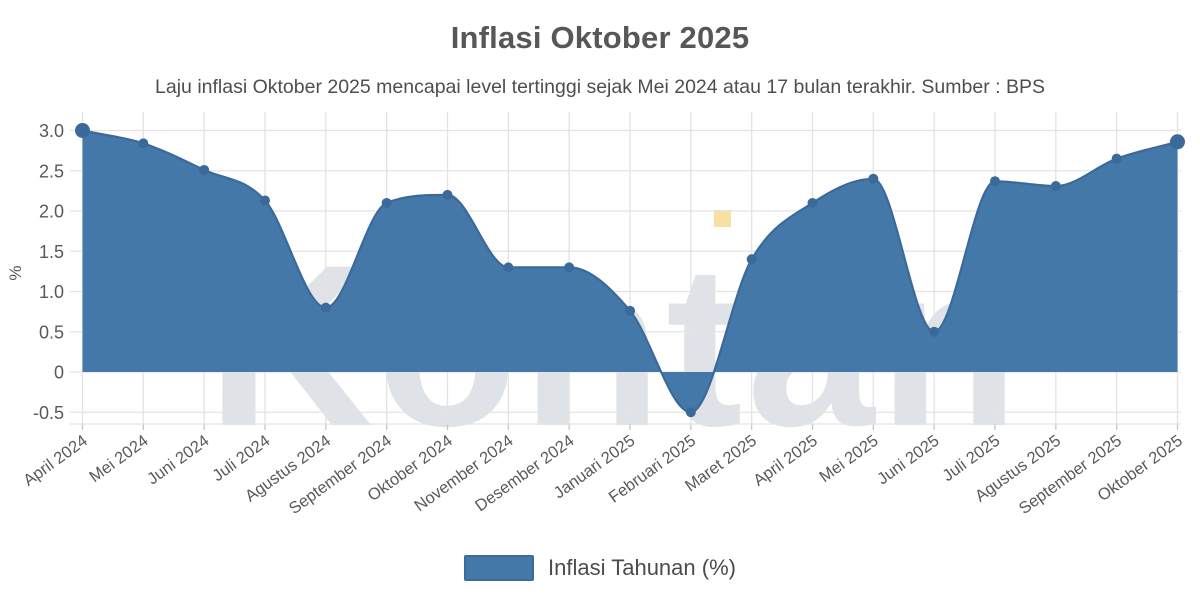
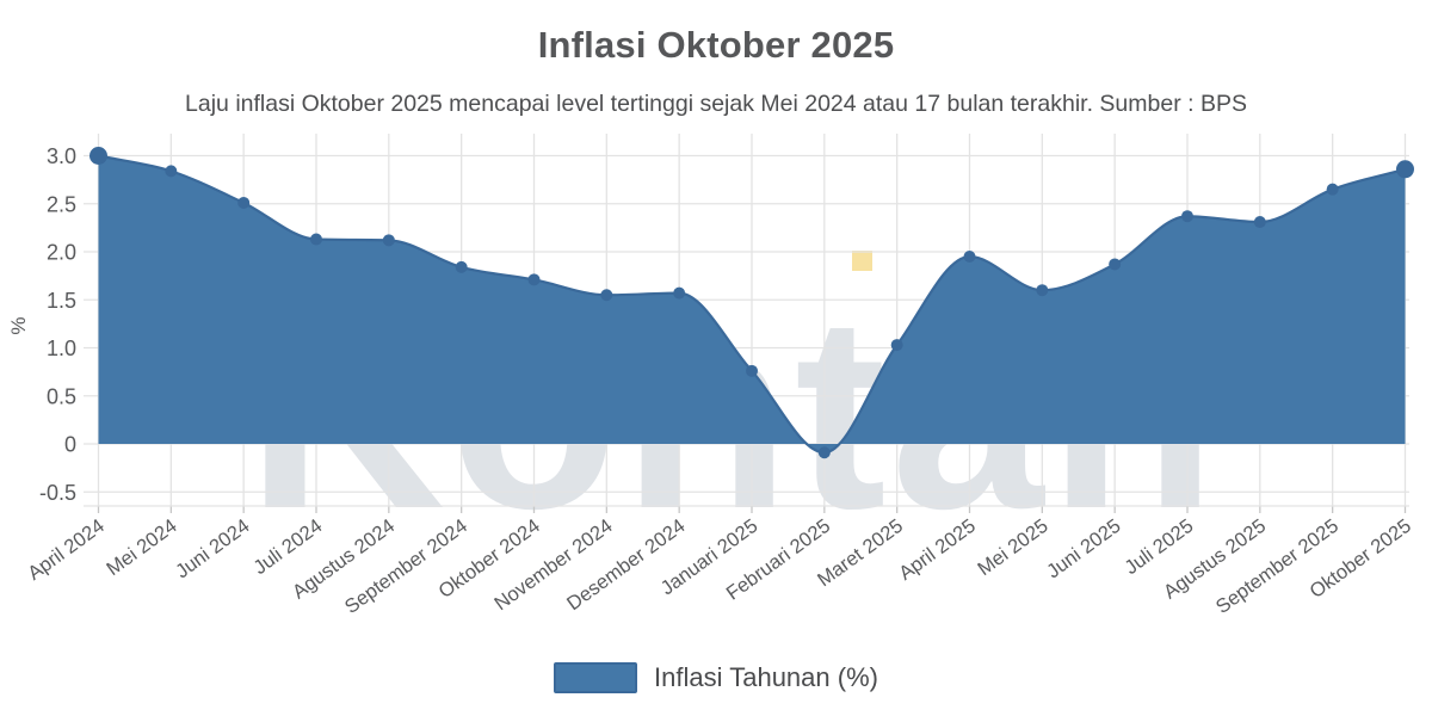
Agustus 2024: 0.8 -> 2.1
September 2024: 2.1 -> 1.8
Oktober 2024: 2.2 -> 1.7
November 2024: 1.3 -> 1.6
Desember 2024: 1.3 -> 1.6
Februari 2025: -0.5 -> -0.1
Maret 2025: 1.4 -> 1.0
April 2025: 2.1 -> 1.9
Mei 2025: 2.4 -> 1.6
Juni 2025: 0.5 -> 1.9
